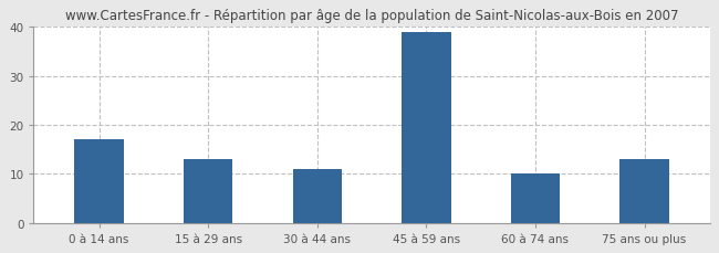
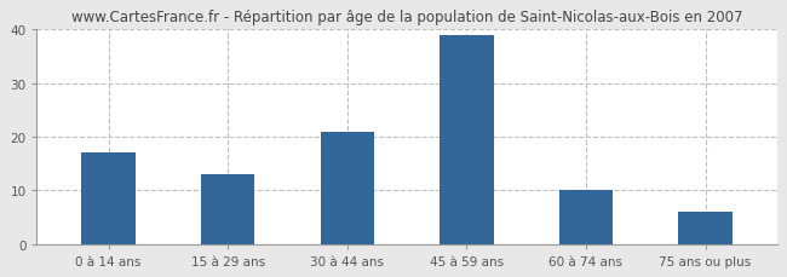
30 à 44 ans: 11 -> 21
75 ans ou plus: 13 -> 6
